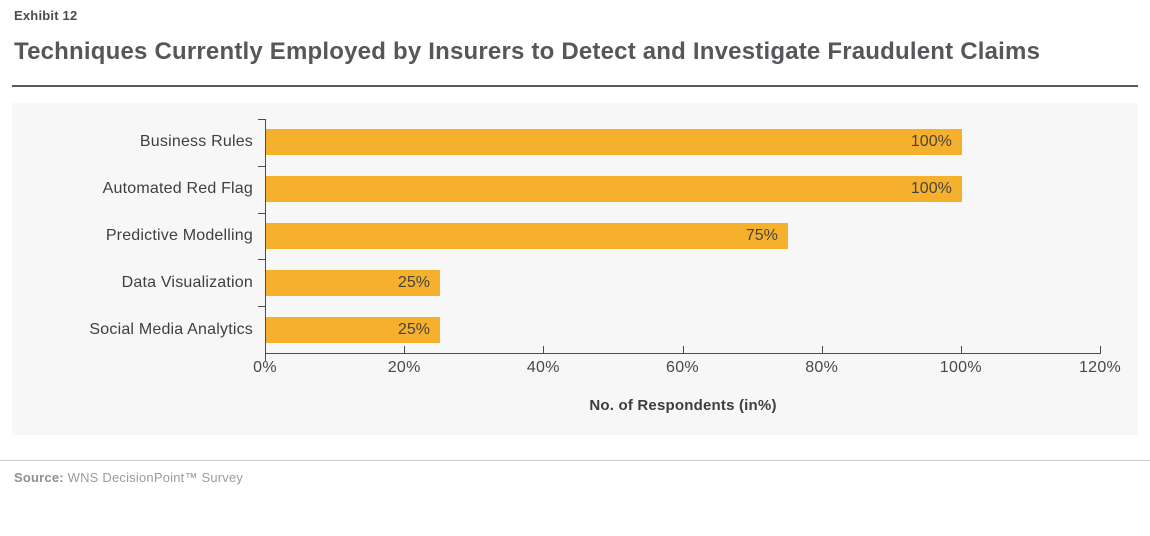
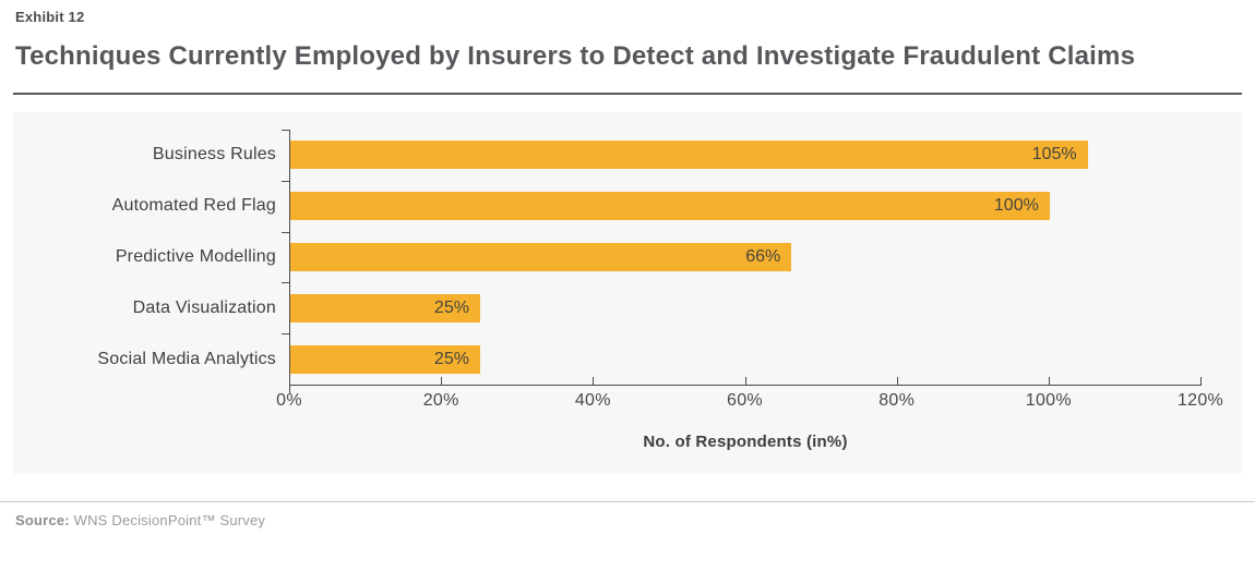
Business Rules: 100% -> 105%
Predictive Modelling: 75% -> 66%
